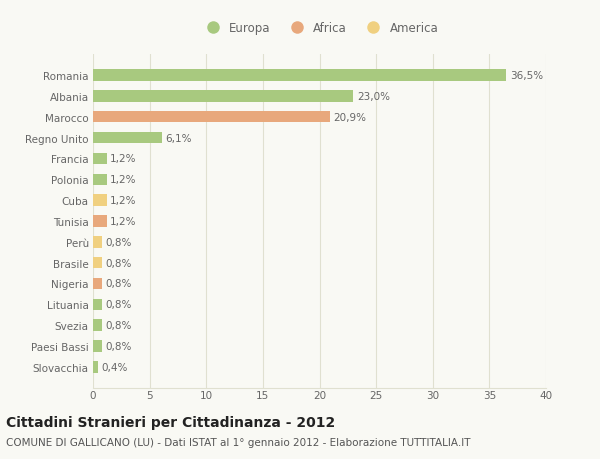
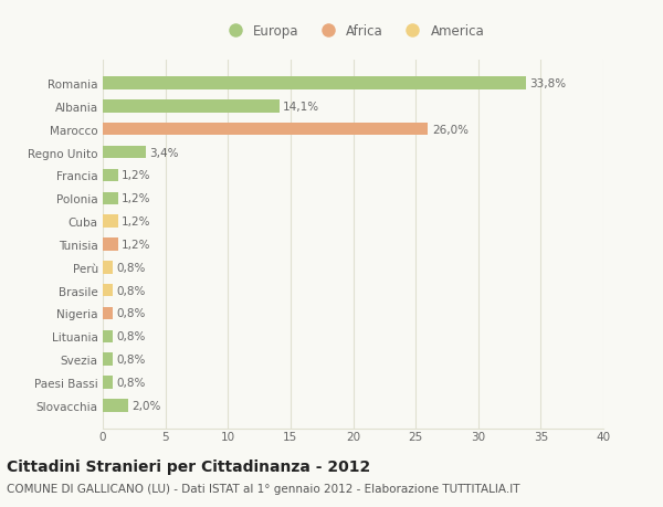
Romania: 36,5% -> 33,8%
Albania: 23,0% -> 14,1%
Marocco: 20,9% -> 26,0%
Regno Unito: 6,1% -> 3,4%
Slovacchia: 0,4% -> 2,0%
